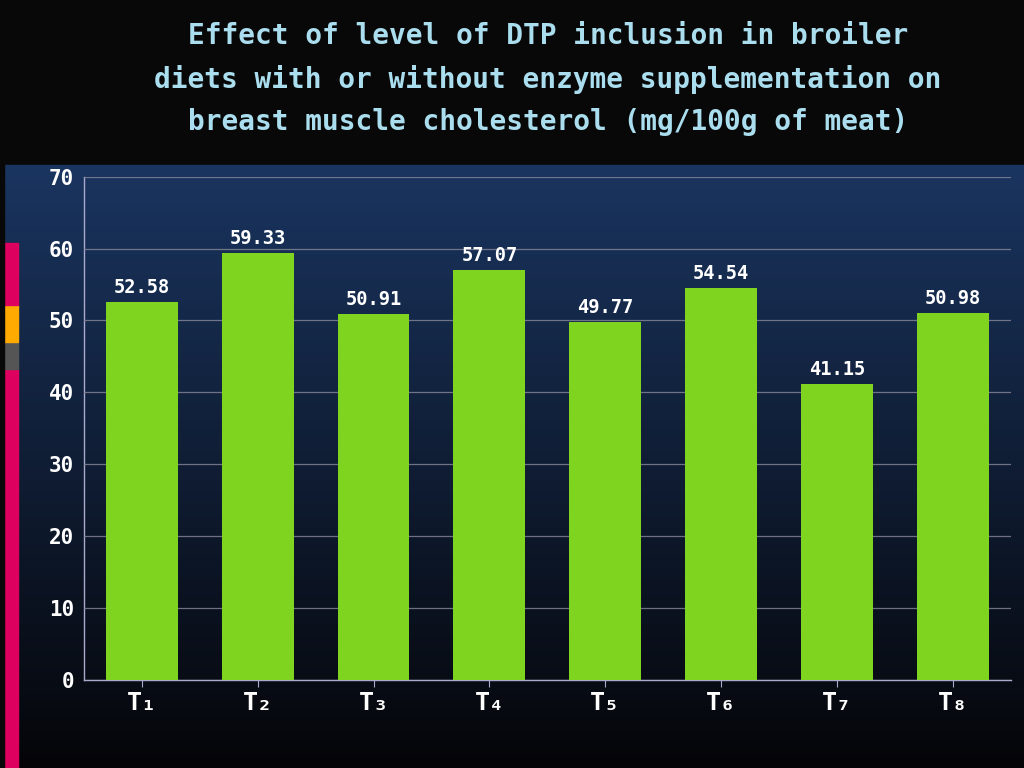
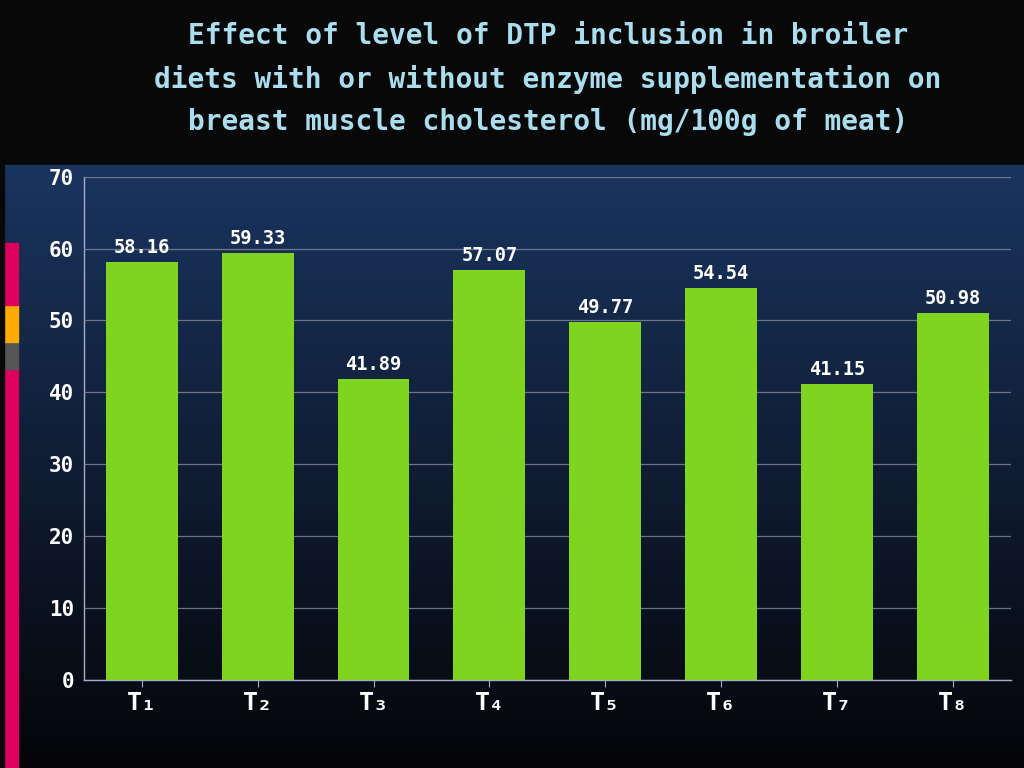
T₁: 52.58 -> 58.16
T₃: 50.91 -> 41.89
